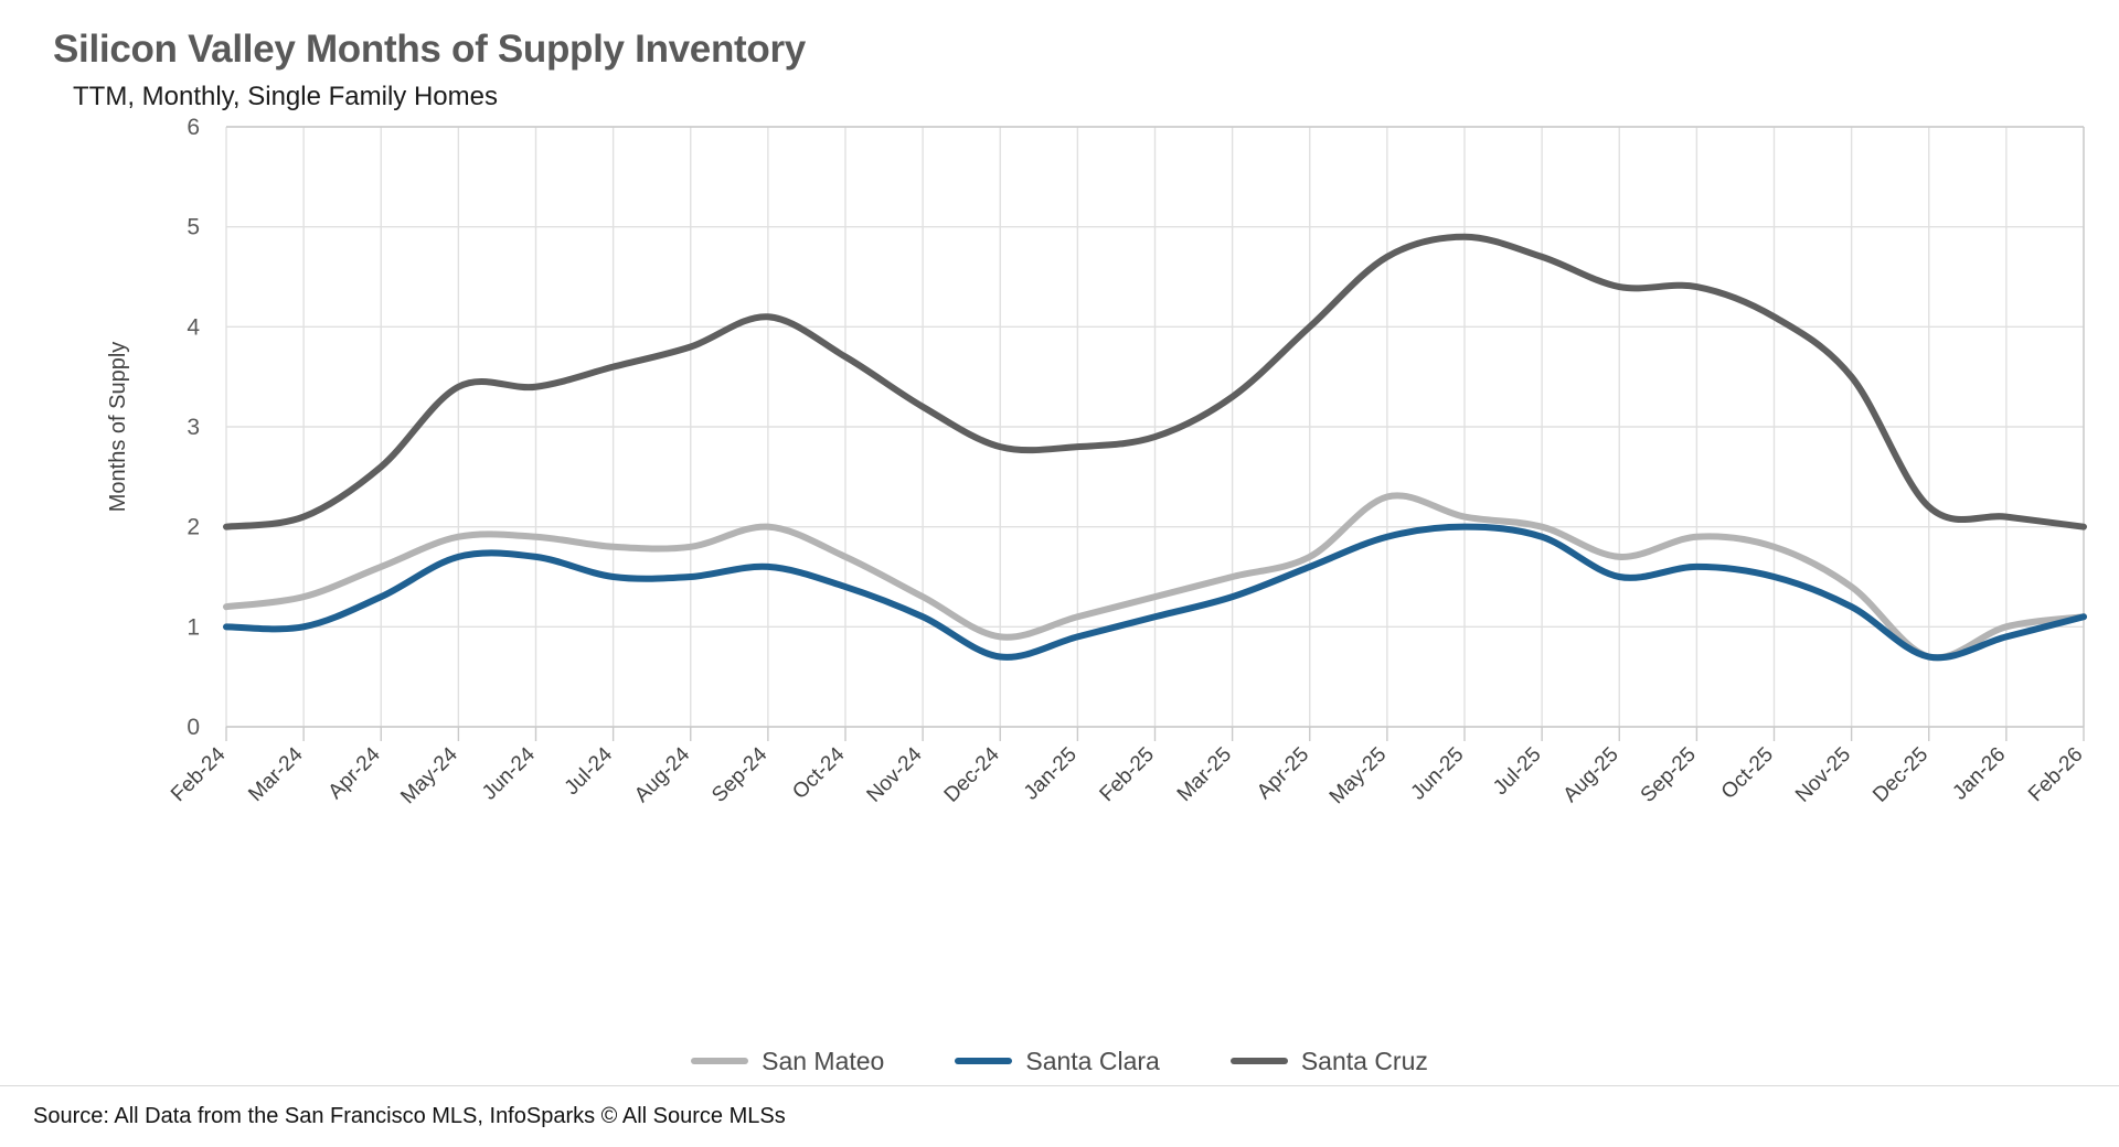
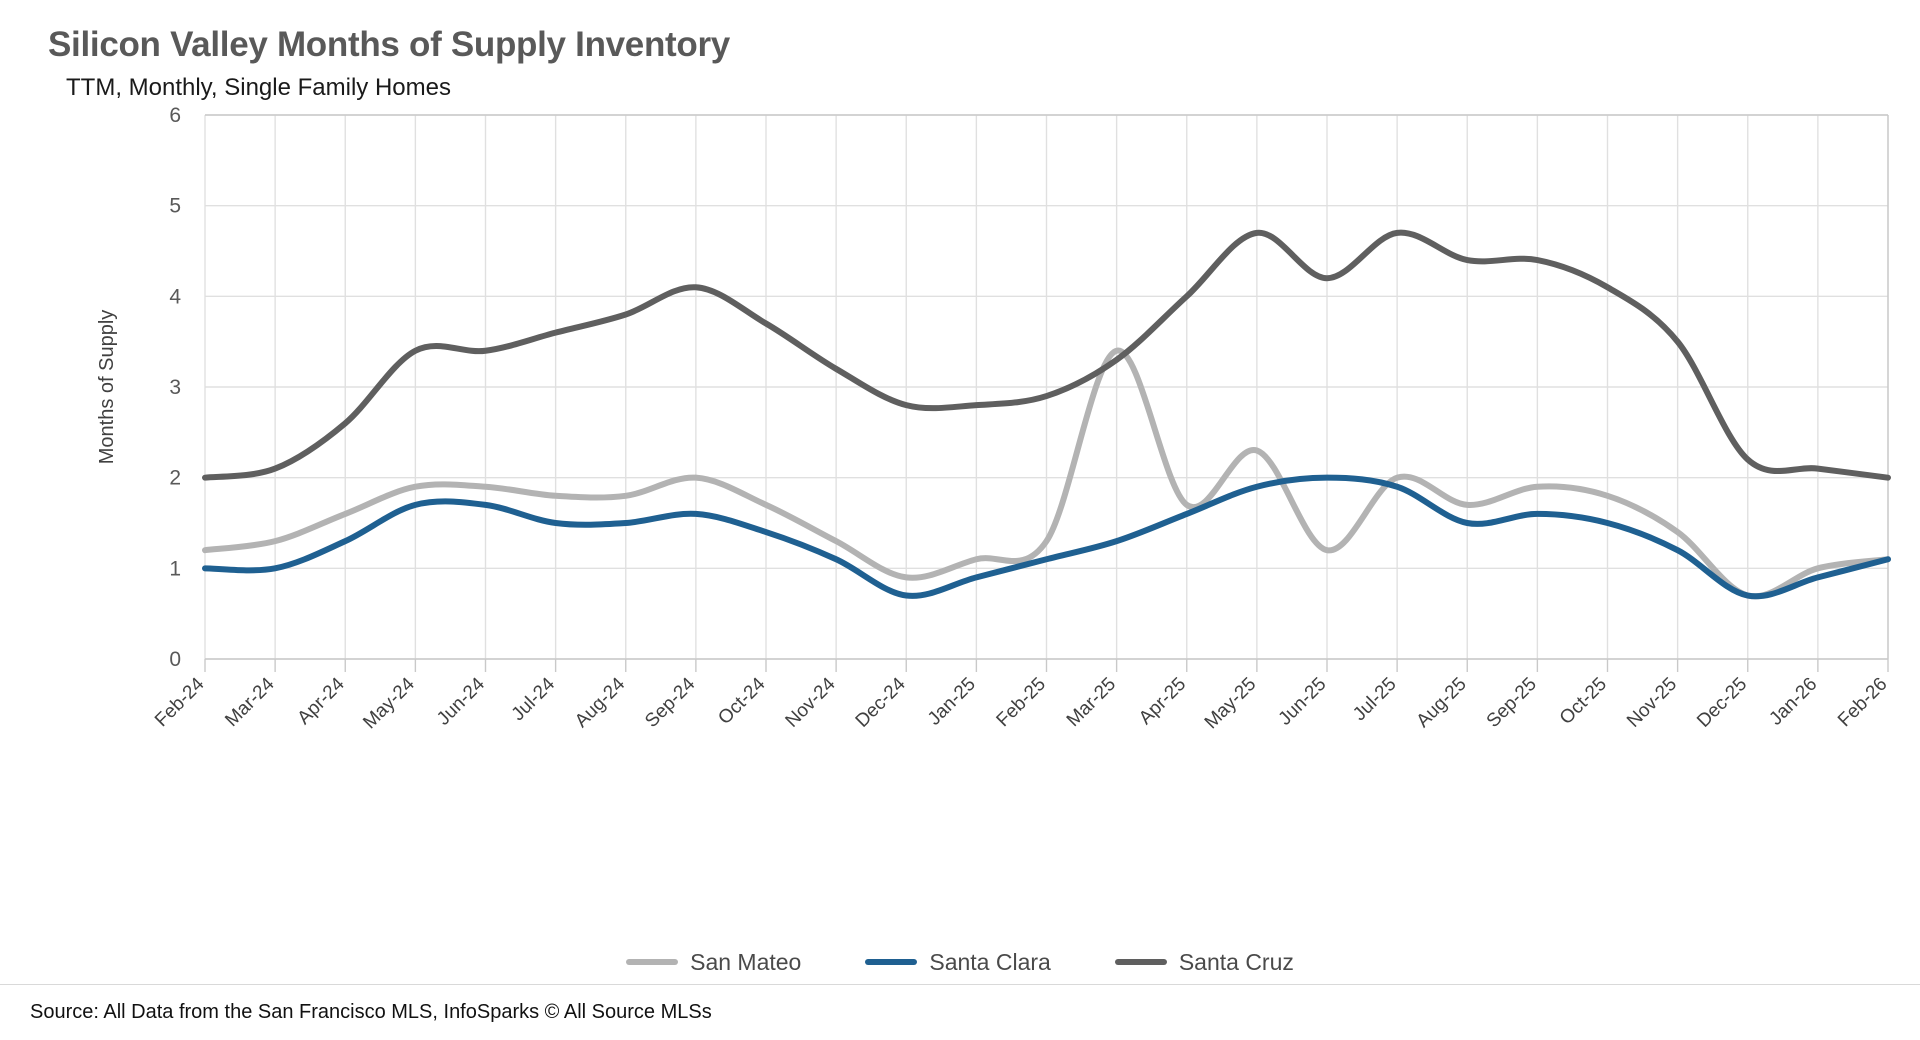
San Mateo/Mar-25: 1.5 -> 3.4
San Mateo/Jun-25: 2.1 -> 1.2
Santa Cruz/Jun-25: 4.9 -> 4.2
